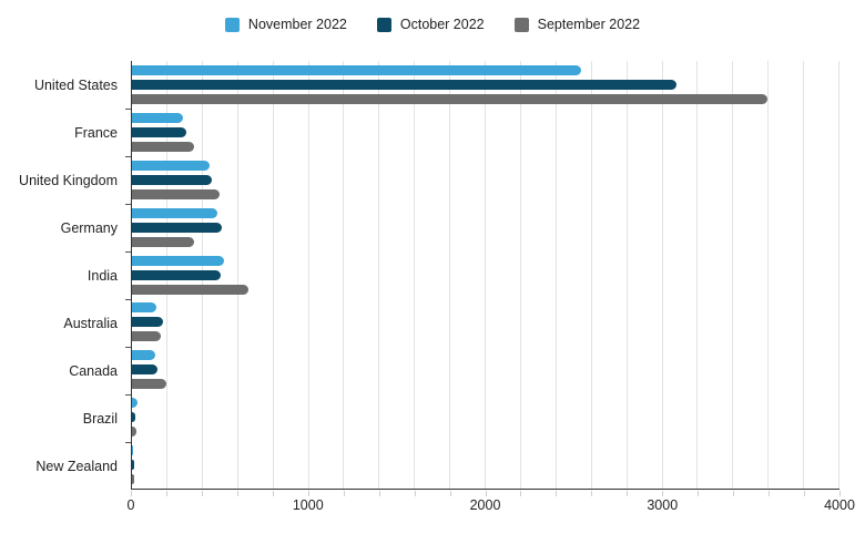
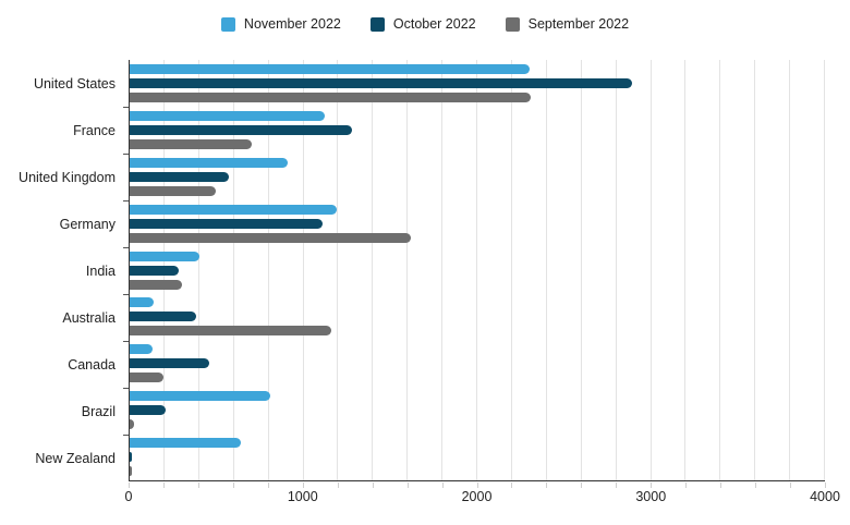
November 2022/United States: 2540 -> 2300
October 2022/United States: 3080 -> 2890
September 2022/United States: 3590 -> 2310
November 2022/France: 290 -> 1120
October 2022/France: 300 -> 1280
September 2022/France: 350 -> 700
November 2022/United Kingdom: 440 -> 910
October 2022/United Kingdom: 450 -> 570
November 2022/Germany: 480 -> 1190
October 2022/Germany: 510 -> 1110
September 2022/Germany: 350 -> 1620
November 2022/India: 520 -> 400
October 2022/India: 500 -> 280
September 2022/India: 660 -> 300
October 2022/Australia: 180 -> 380
September 2022/Australia: 160 -> 1160
October 2022/Canada: 140 -> 460
November 2022/Brazil: 30 -> 810
October 2022/Brazil: 20 -> 210
November 2022/New Zealand: 10 -> 640
